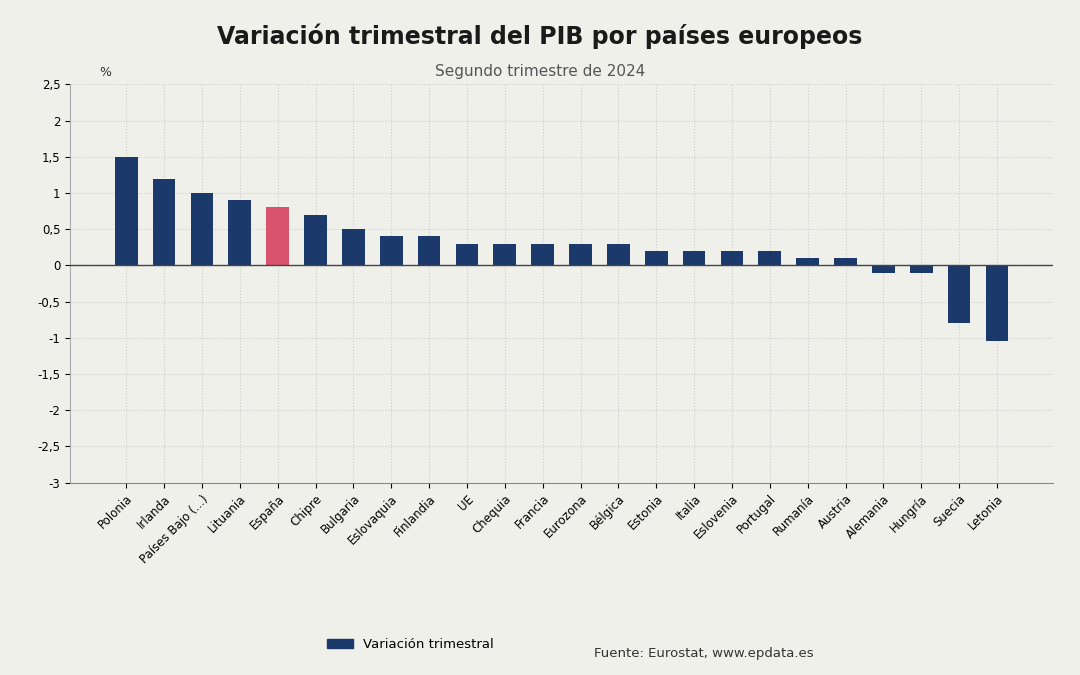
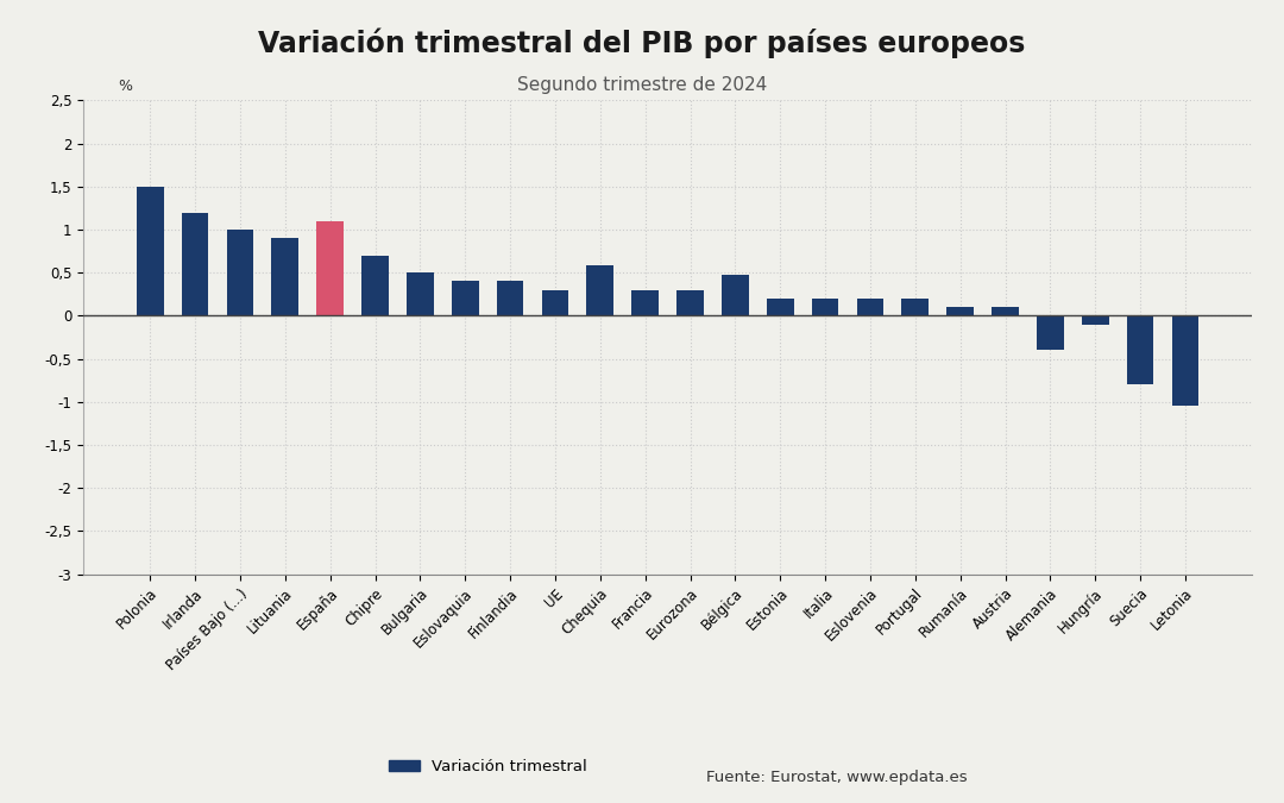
España: 0,80 -> 1,10
Chequia: 0,30 -> 0,58
Bélgica: 0,30 -> 0,48
Alemania: -0,10 -> -0,40
